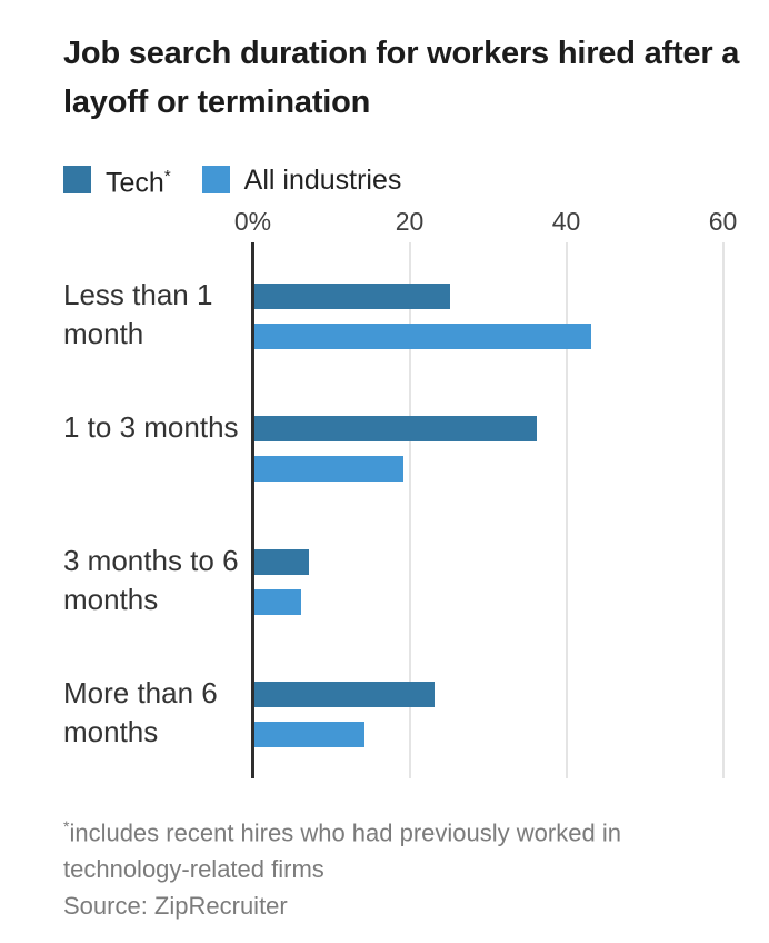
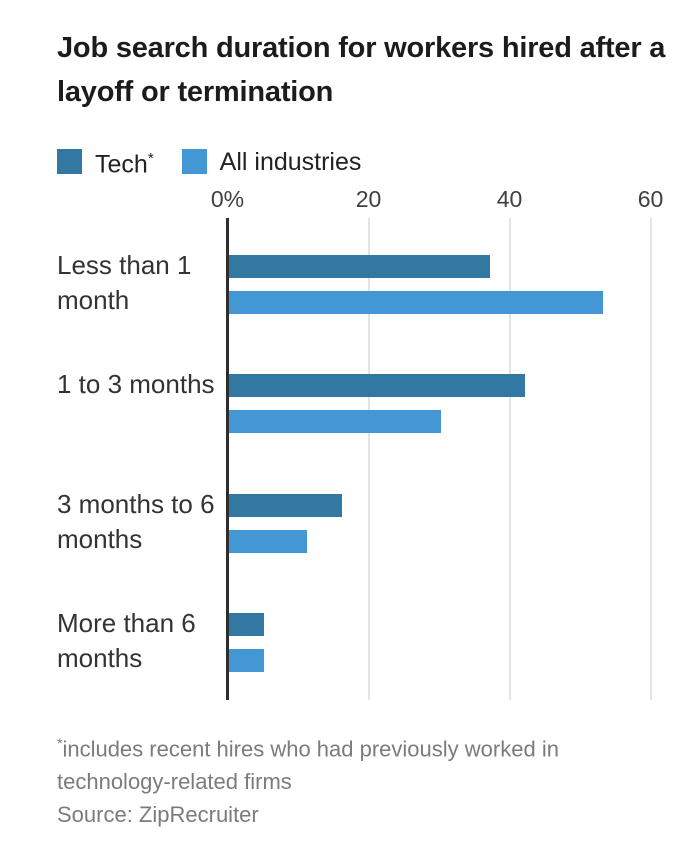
Tech*/Less than 1 month: 25 -> 37
All industries/Less than 1 month: 43 -> 53
Tech*/1 to 3 months: 36 -> 42
All industries/1 to 3 months: 19 -> 30
Tech*/3 months to 6 months: 7 -> 16
All industries/3 months to 6 months: 6 -> 11
Tech*/More than 6 months: 23 -> 5
All industries/More than 6 months: 14 -> 5
